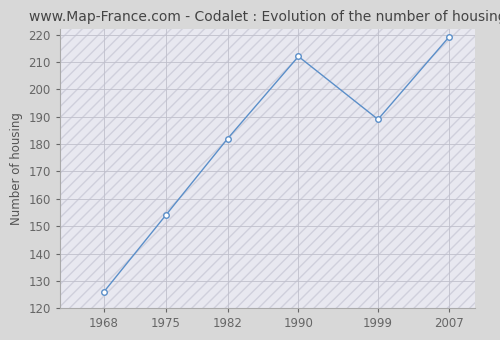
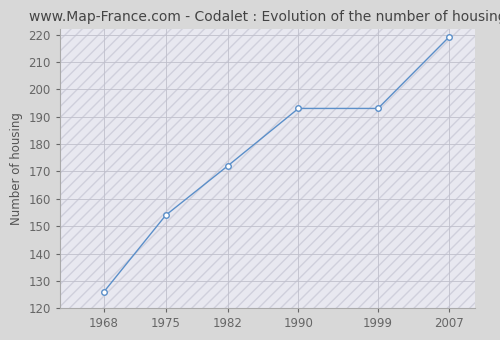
1982: 182 -> 172
1990: 212 -> 193
1999: 189 -> 193
